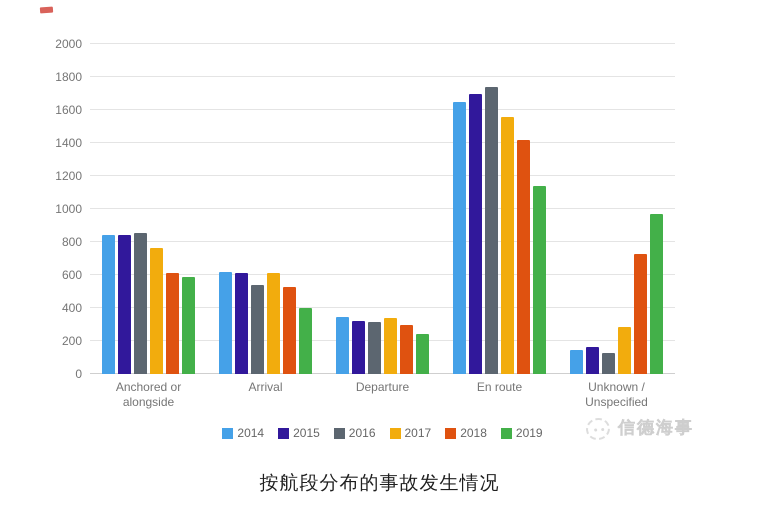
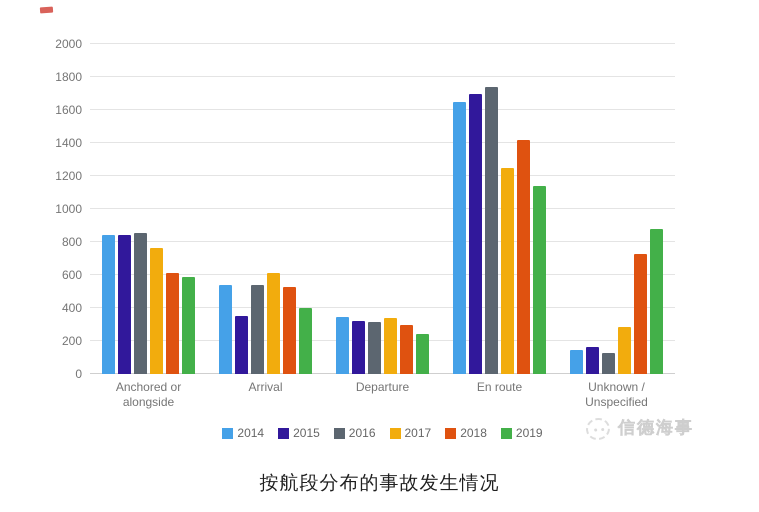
2014/Arrival: 620 -> 540
2015/Arrival: 610 -> 350
2017/En route: 1560 -> 1250
2019/Unknown / Unspecified: 970 -> 880
